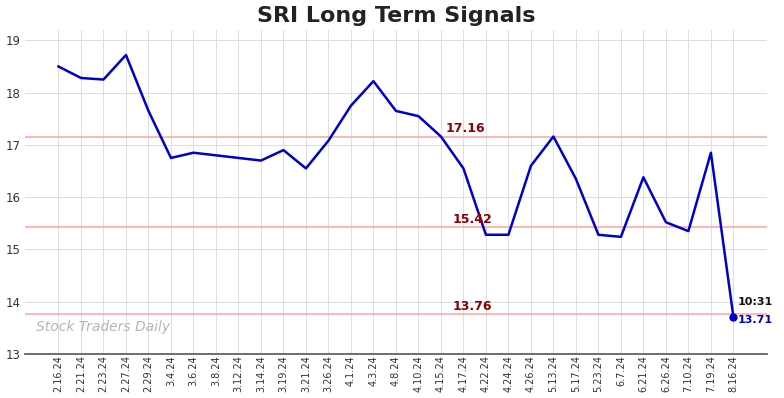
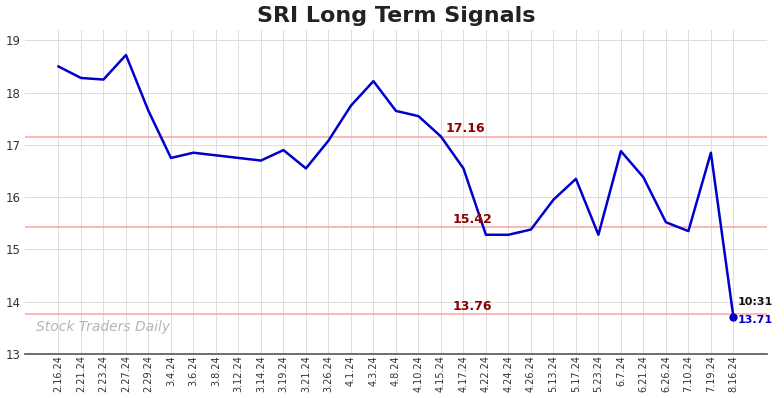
4.26.24: 16.60 -> 15.38
5.13.24: 17.16 -> 15.95
6.7.24: 15.24 -> 16.88
